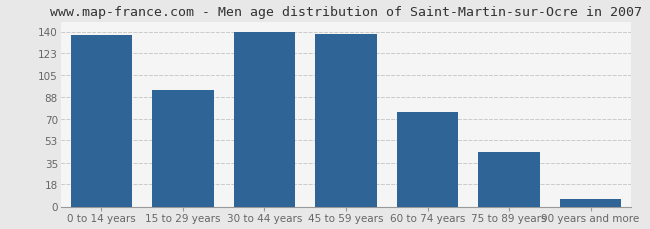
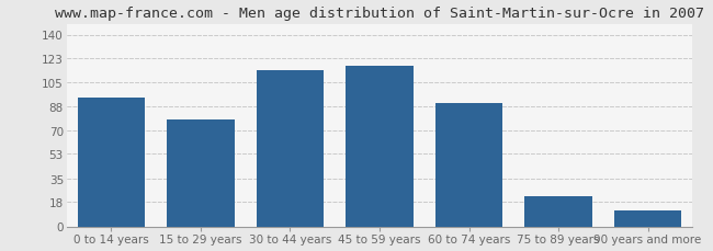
0 to 14 years: 137 -> 94
15 to 29 years: 93 -> 78
30 to 44 years: 140 -> 114
45 to 59 years: 138 -> 117
60 to 74 years: 76 -> 90
75 to 89 years: 44 -> 22
90 years and more: 6 -> 12
